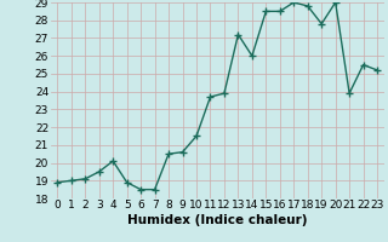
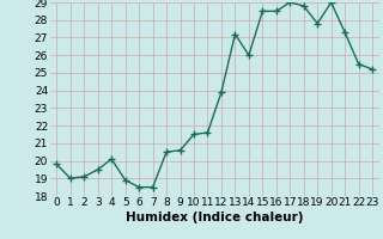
0: 18.9 -> 19.8
11: 23.7 -> 21.6
21: 23.9 -> 27.3
